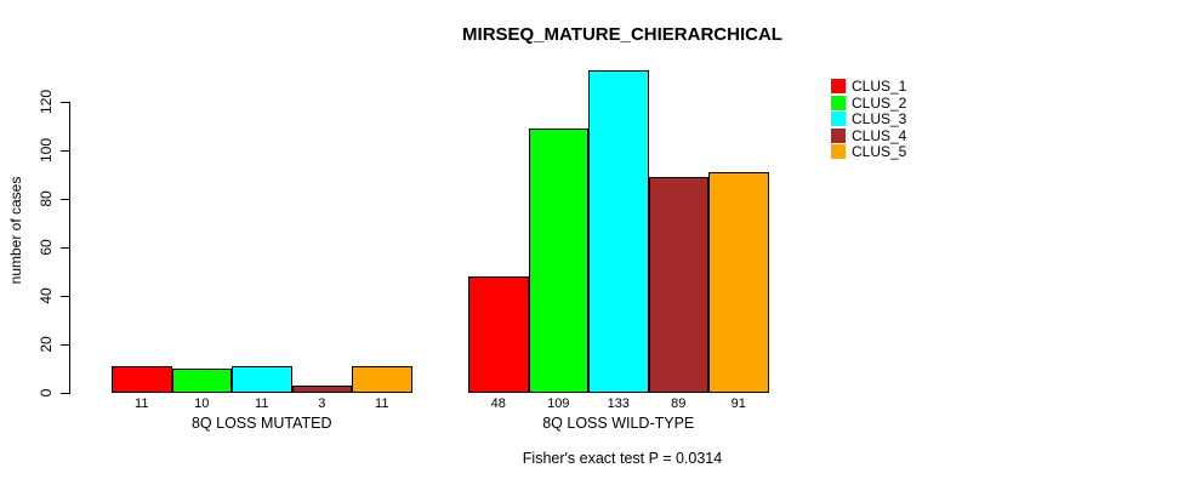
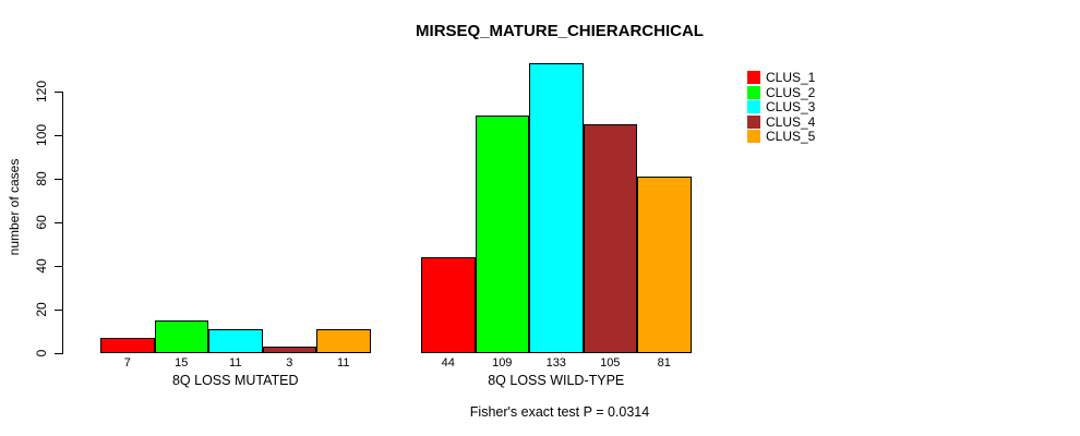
CLUS_1/8Q LOSS MUTATED: 11 -> 7
CLUS_2/8Q LOSS MUTATED: 10 -> 15
CLUS_1/8Q LOSS WILD-TYPE: 48 -> 44
CLUS_4/8Q LOSS WILD-TYPE: 89 -> 105
CLUS_5/8Q LOSS WILD-TYPE: 91 -> 81
